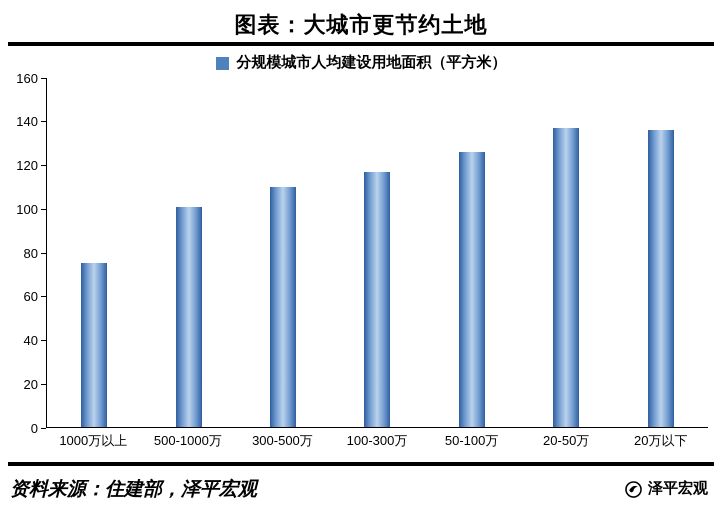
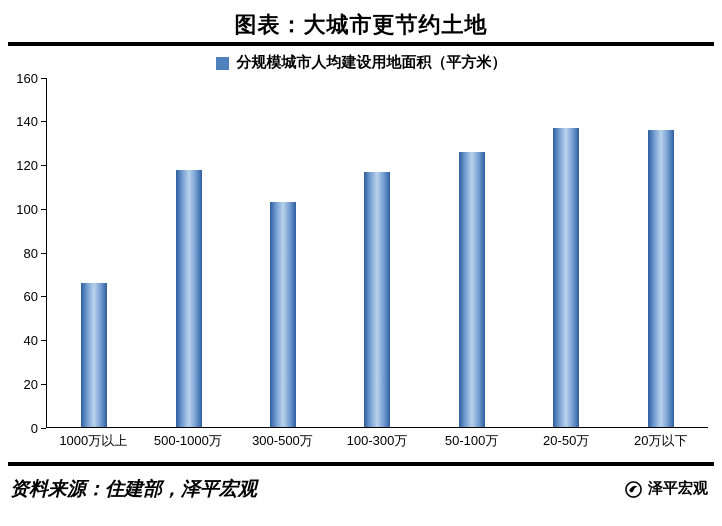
1000万以上: 75 -> 66
500-1000万: 101 -> 118
300-500万: 110 -> 103
